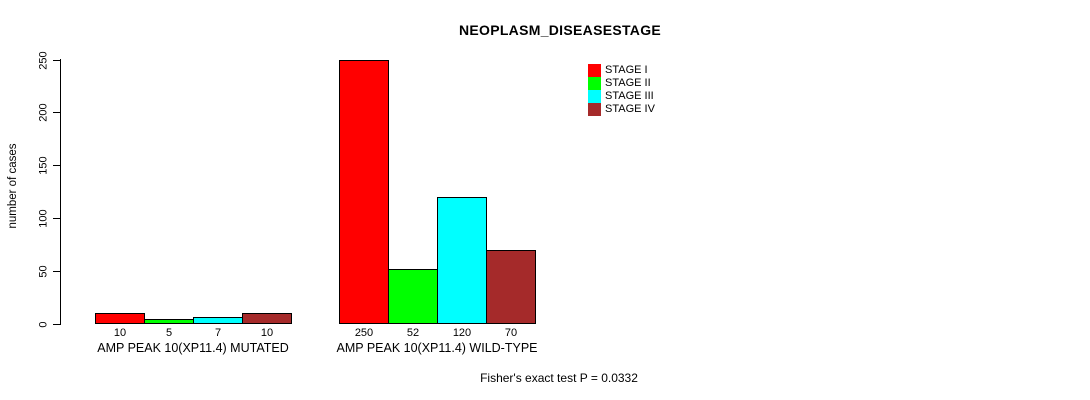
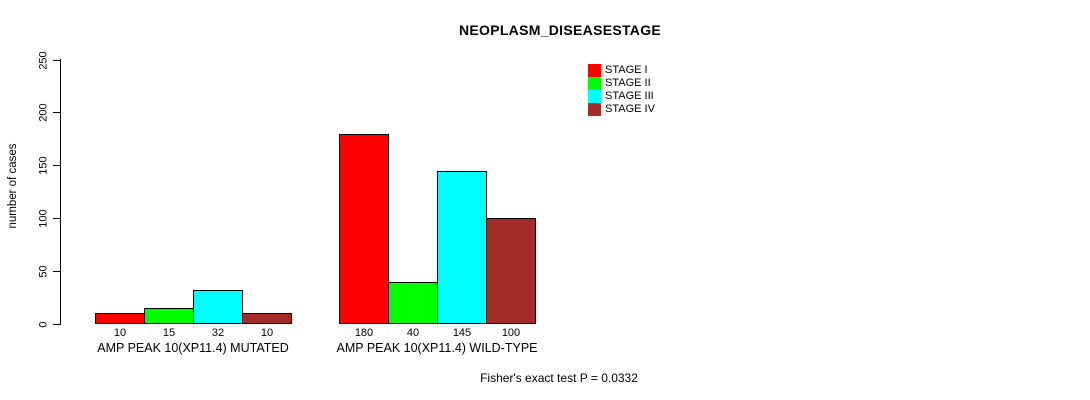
STAGE II/AMP PEAK 10(XP11.4) MUTATED: 5 -> 15
STAGE III/AMP PEAK 10(XP11.4) MUTATED: 7 -> 32
STAGE I/AMP PEAK 10(XP11.4) WILD-TYPE: 250 -> 180
STAGE II/AMP PEAK 10(XP11.4) WILD-TYPE: 52 -> 40
STAGE III/AMP PEAK 10(XP11.4) WILD-TYPE: 120 -> 145
STAGE IV/AMP PEAK 10(XP11.4) WILD-TYPE: 70 -> 100
